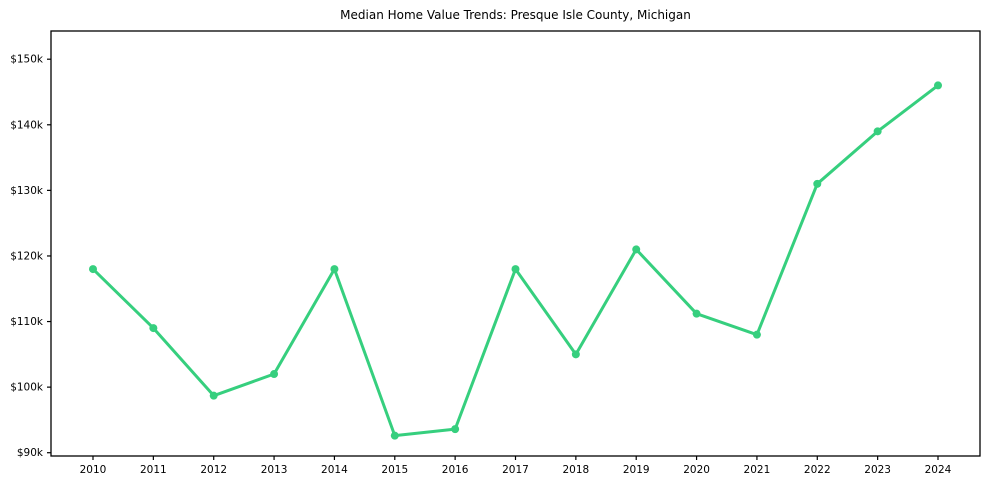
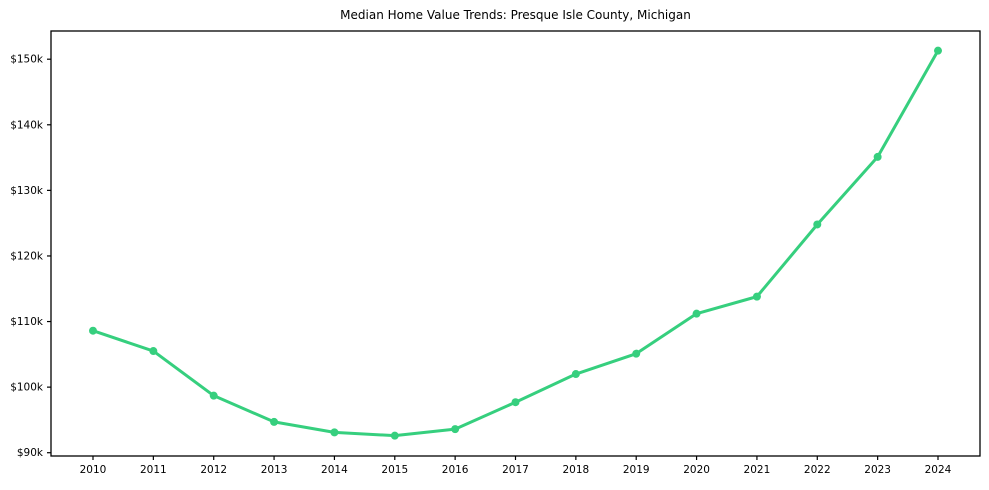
2010: $118k -> $109k
2011: $109k -> $106k
2013: $102k -> $95k
2014: $118k -> $93k
2017: $118k -> $98k
2018: $105k -> $102k
2019: $121k -> $105k
2021: $108k -> $114k
2022: $131k -> $125k
2023: $139k -> $135k
2024: $146k -> $151k
